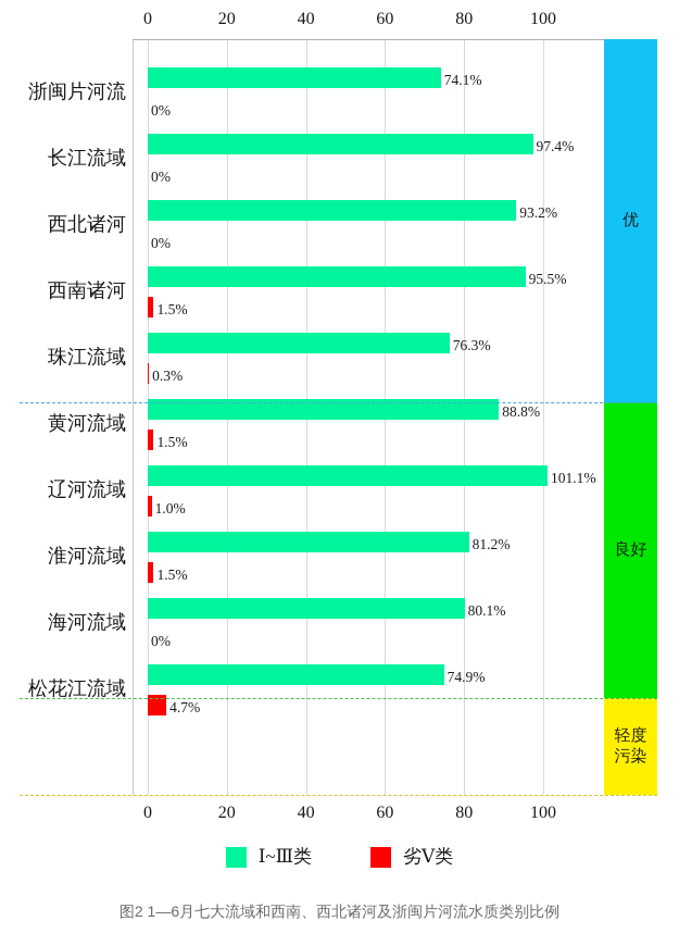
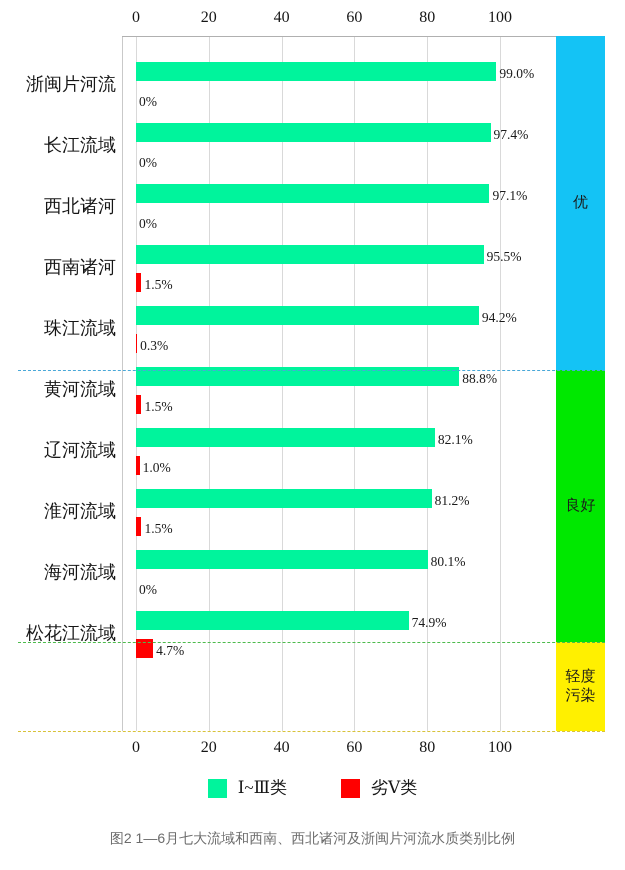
Ⅰ~Ⅲ类/浙闽片河流: 74.1% -> 99.0%
Ⅰ~Ⅲ类/西北诸河: 93.2% -> 97.1%
Ⅰ~Ⅲ类/珠江流域: 76.3% -> 94.2%
Ⅰ~Ⅲ类/辽河流域: 101.1% -> 82.1%
